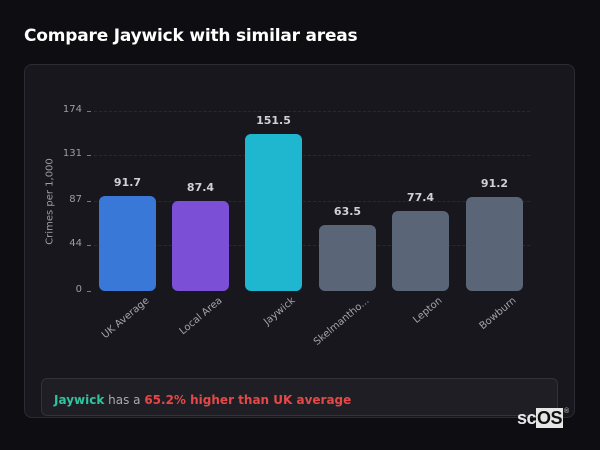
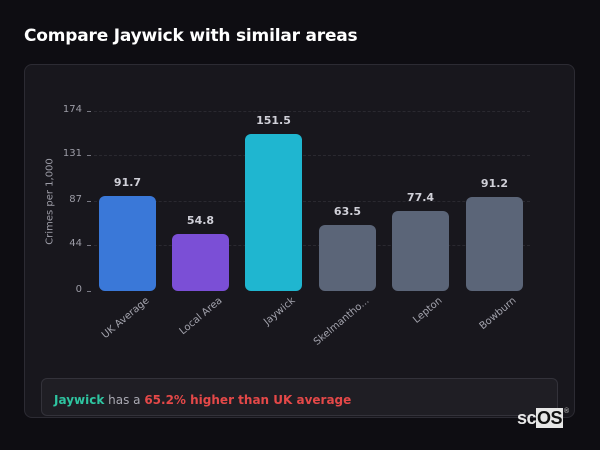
Local Area: 87.4 -> 54.8
